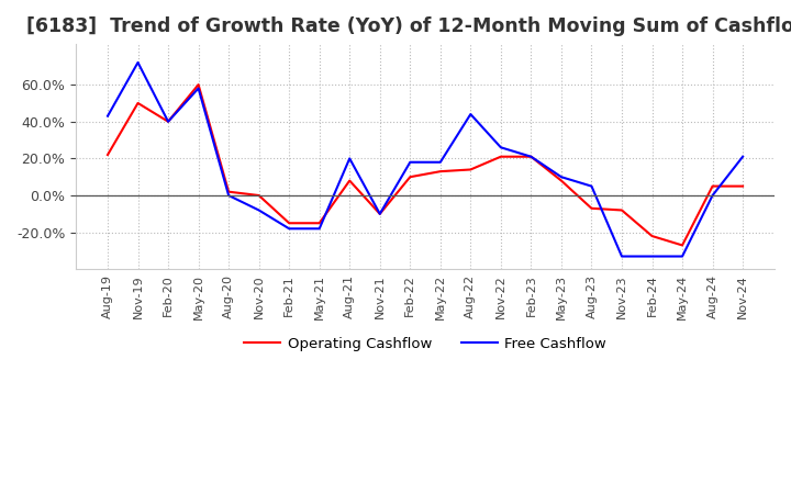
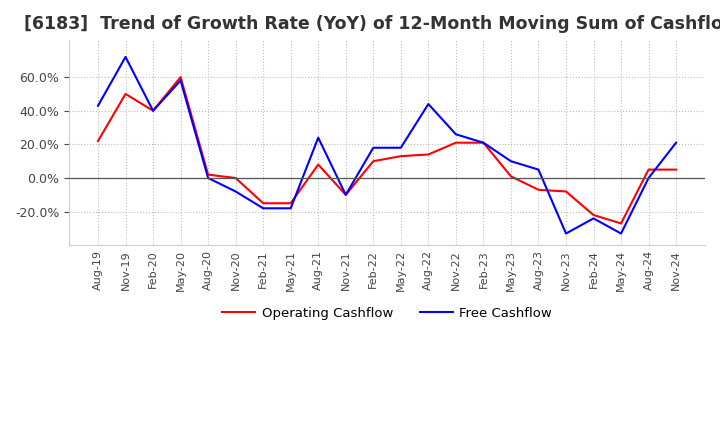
Free Cashflow/Aug-21: 20% -> 24%
Operating Cashflow/May-23: 8% -> 1%
Free Cashflow/Feb-24: -33% -> -24%
